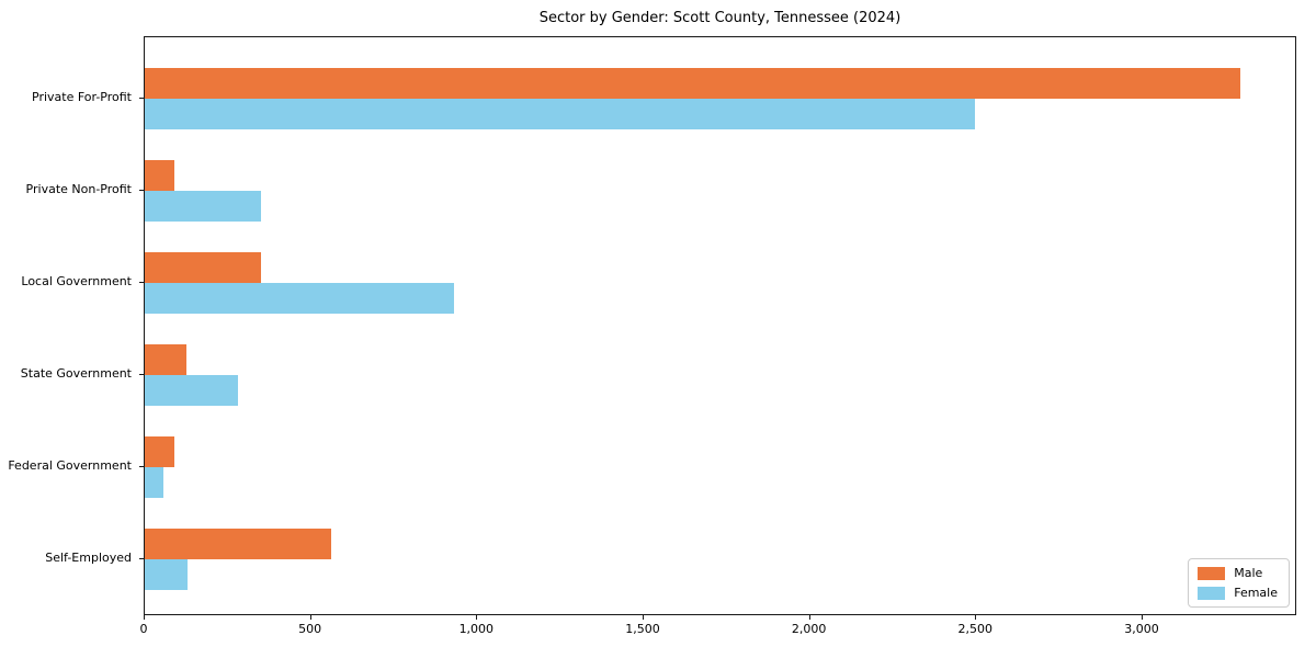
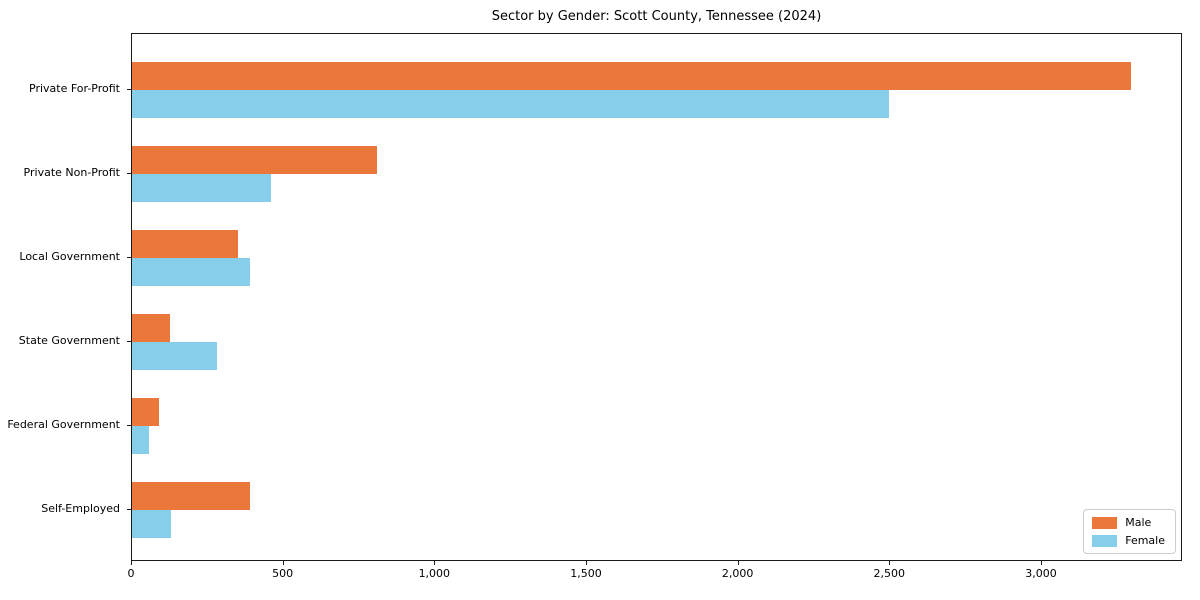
Male/Private Non-Profit: 90 -> 810
Female/Private Non-Profit: 350 -> 460
Female/Local Government: 930 -> 390
Male/Self-Employed: 560 -> 390
